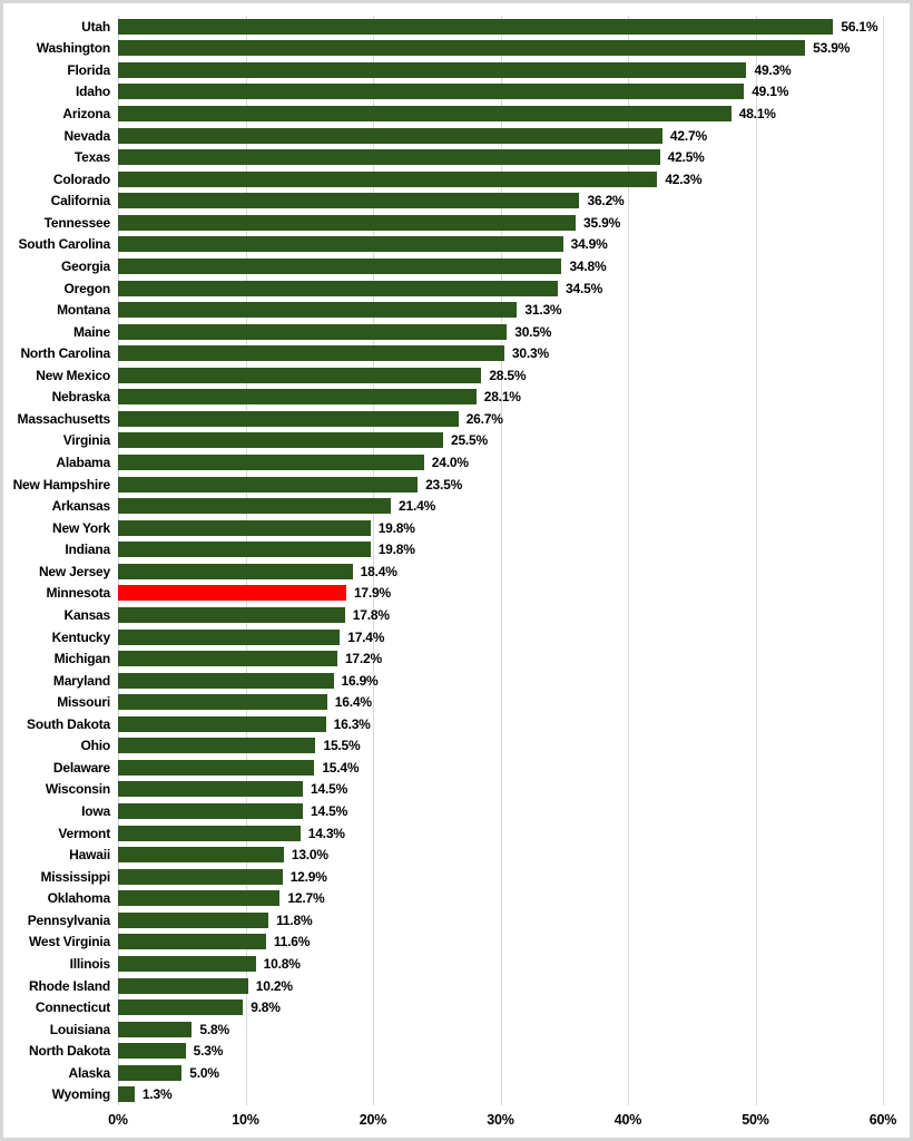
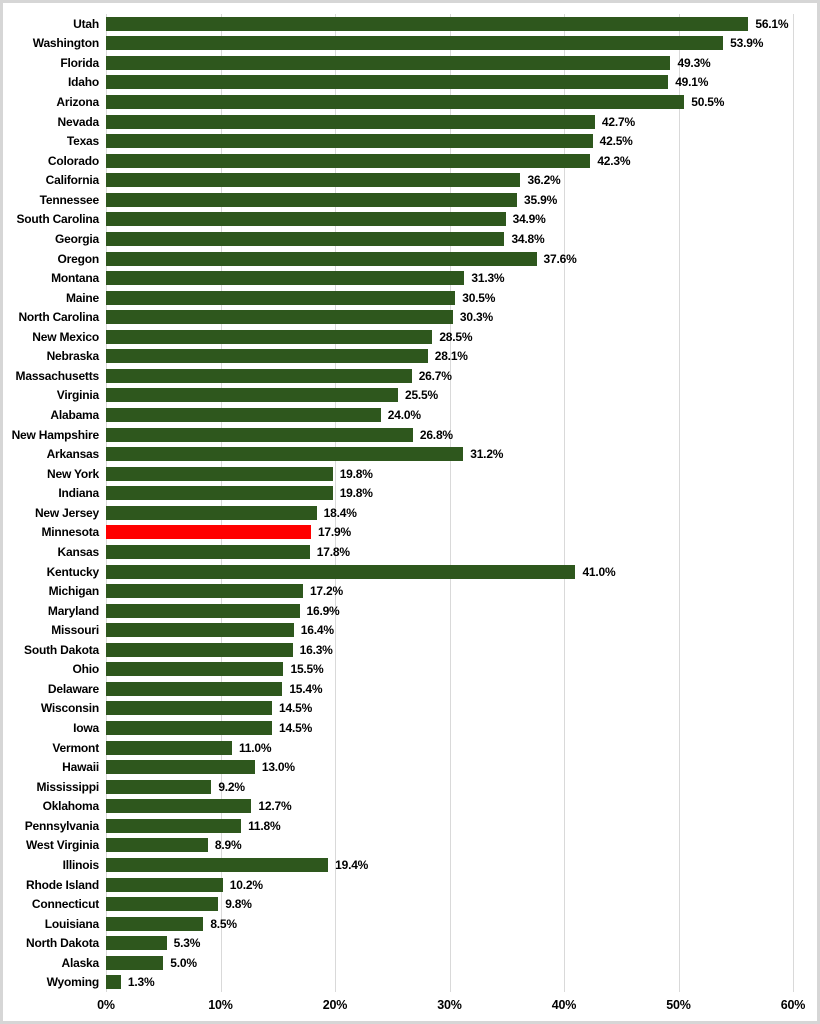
Arizona: 48.1% -> 50.5%
Oregon: 34.5% -> 37.6%
New Hampshire: 23.5% -> 26.8%
Arkansas: 21.4% -> 31.2%
Kentucky: 17.4% -> 41.0%
Vermont: 14.3% -> 11.0%
Mississippi: 12.9% -> 9.2%
West Virginia: 11.6% -> 8.9%
Illinois: 10.8% -> 19.4%
Louisiana: 5.8% -> 8.5%
